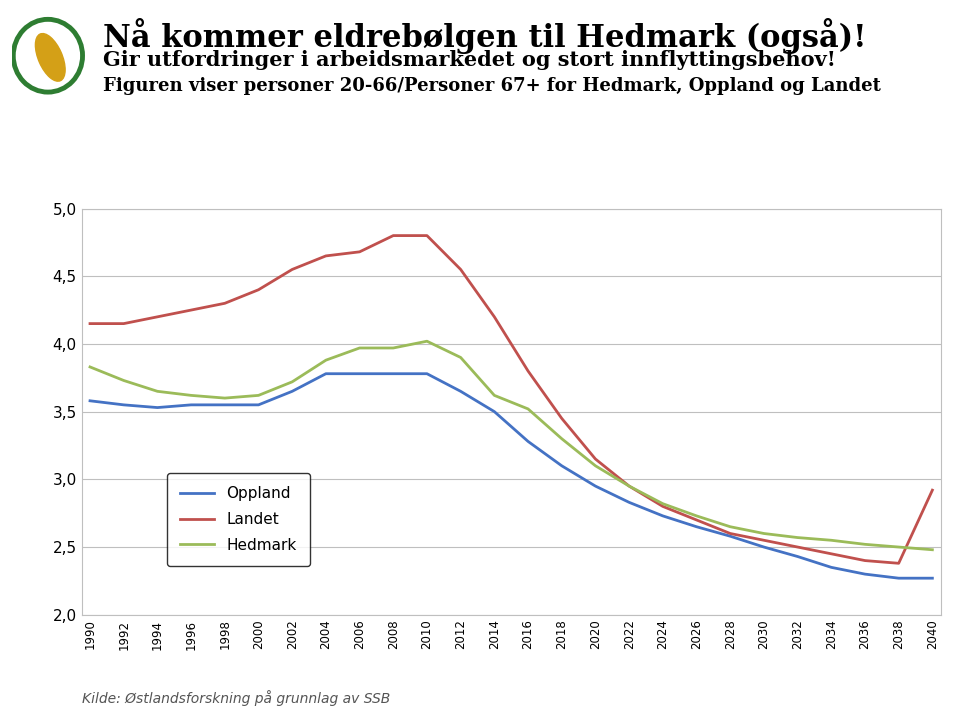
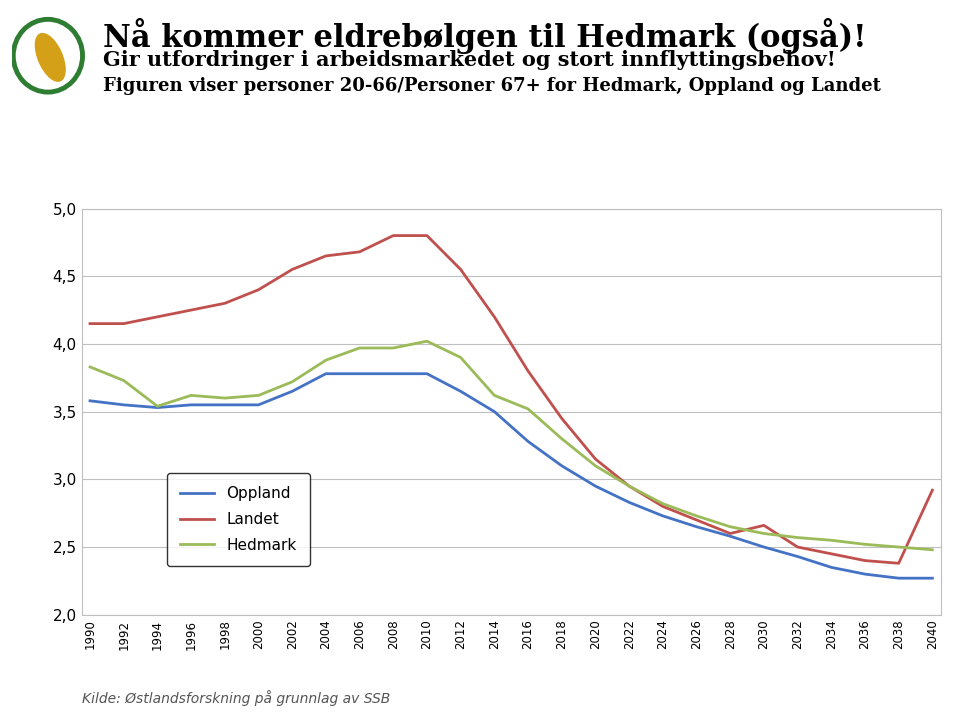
Hedmark/1994: 3,65 -> 3,54
Landet/2030: 2,55 -> 2,66
